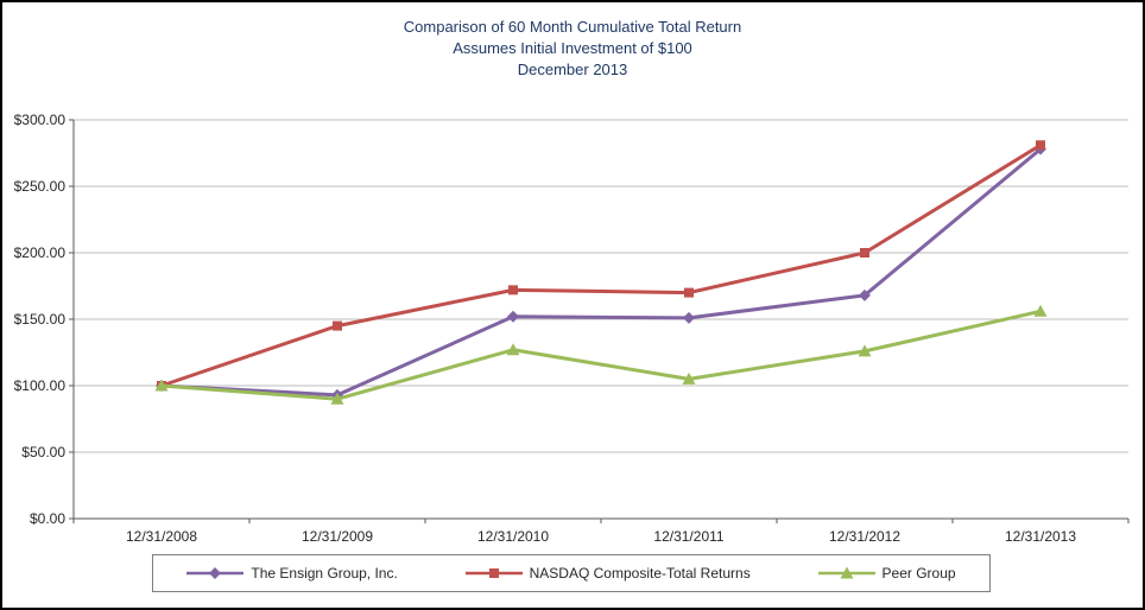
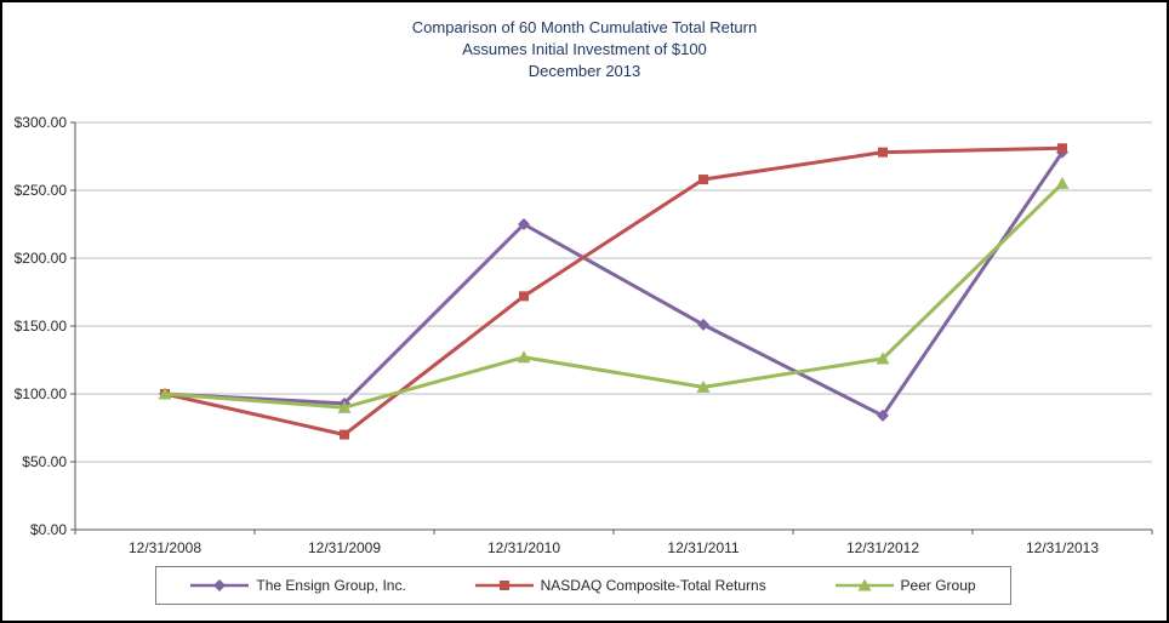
NASDAQ Composite-Total Returns/12/31/2009: $145 -> $70
The Ensign Group, Inc./12/31/2010: $152 -> $225
NASDAQ Composite-Total Returns/12/31/2011: $170 -> $258
The Ensign Group, Inc./12/31/2012: $168 -> $84
NASDAQ Composite-Total Returns/12/31/2012: $200 -> $278
Peer Group/12/31/2013: $156 -> $255
